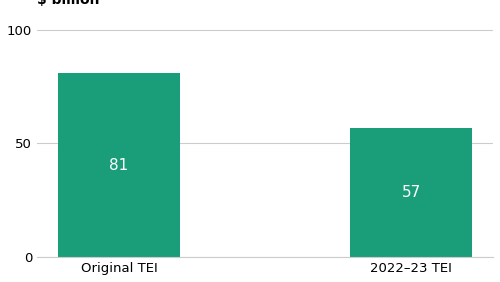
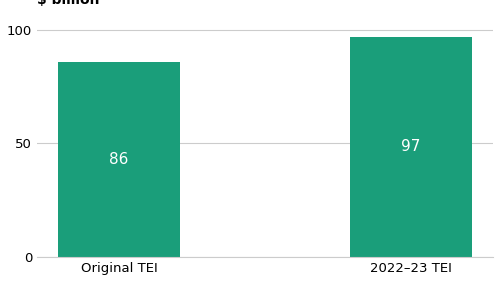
Original TEI: 81 -> 86
2022–23 TEI: 57 -> 97
